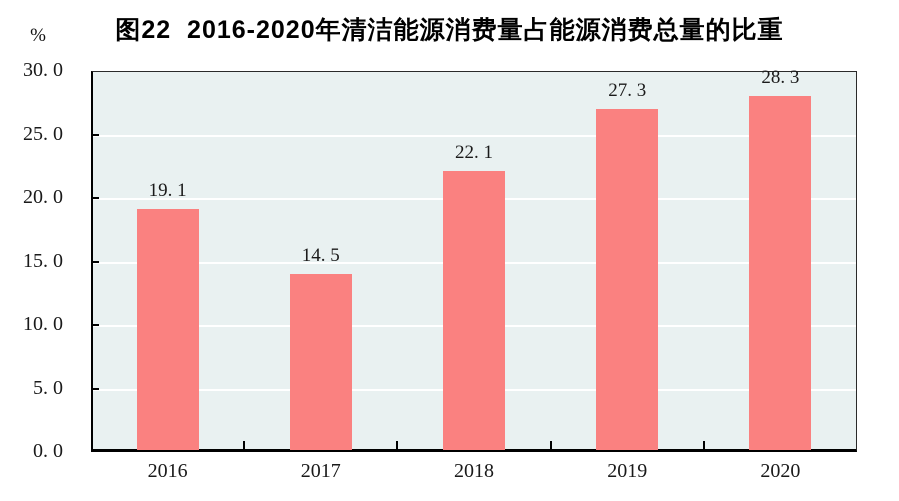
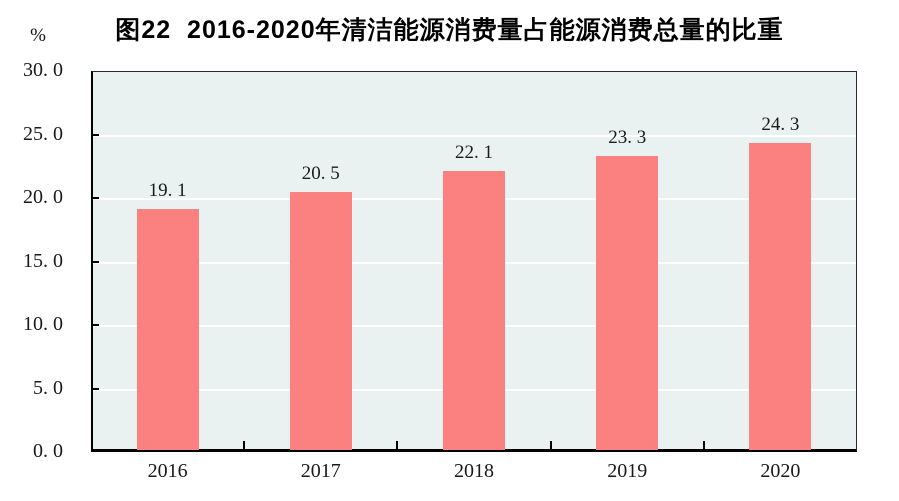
2017: 14 -> 20
2019: 27 -> 23
2020: 28 -> 24
